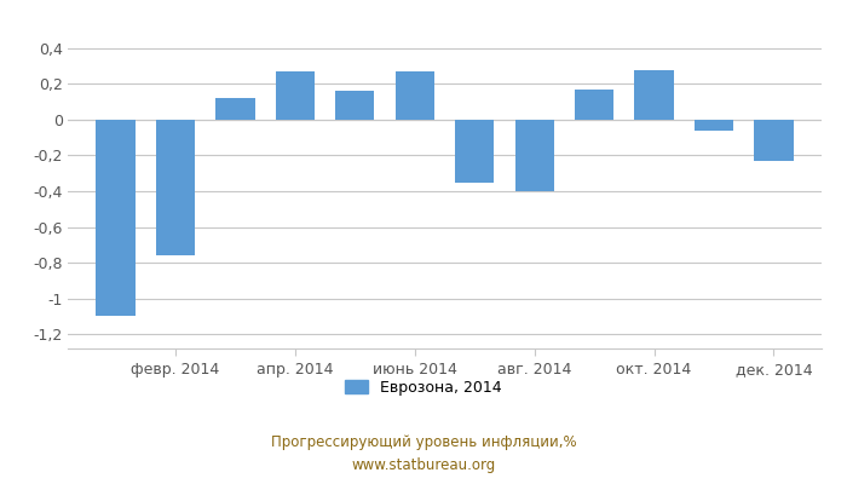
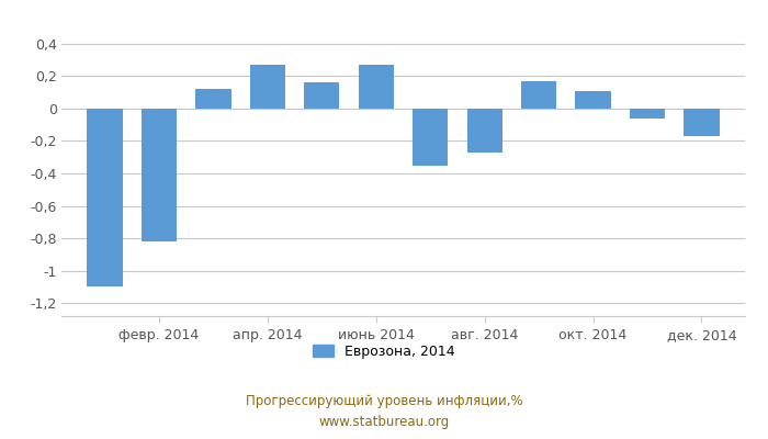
февр. 2014: -0,76 -> -0,82
авг. 2014: -0,40 -> -0,27
окт. 2014: 0,28 -> 0,11
дек. 2014: -0,23 -> -0,17
